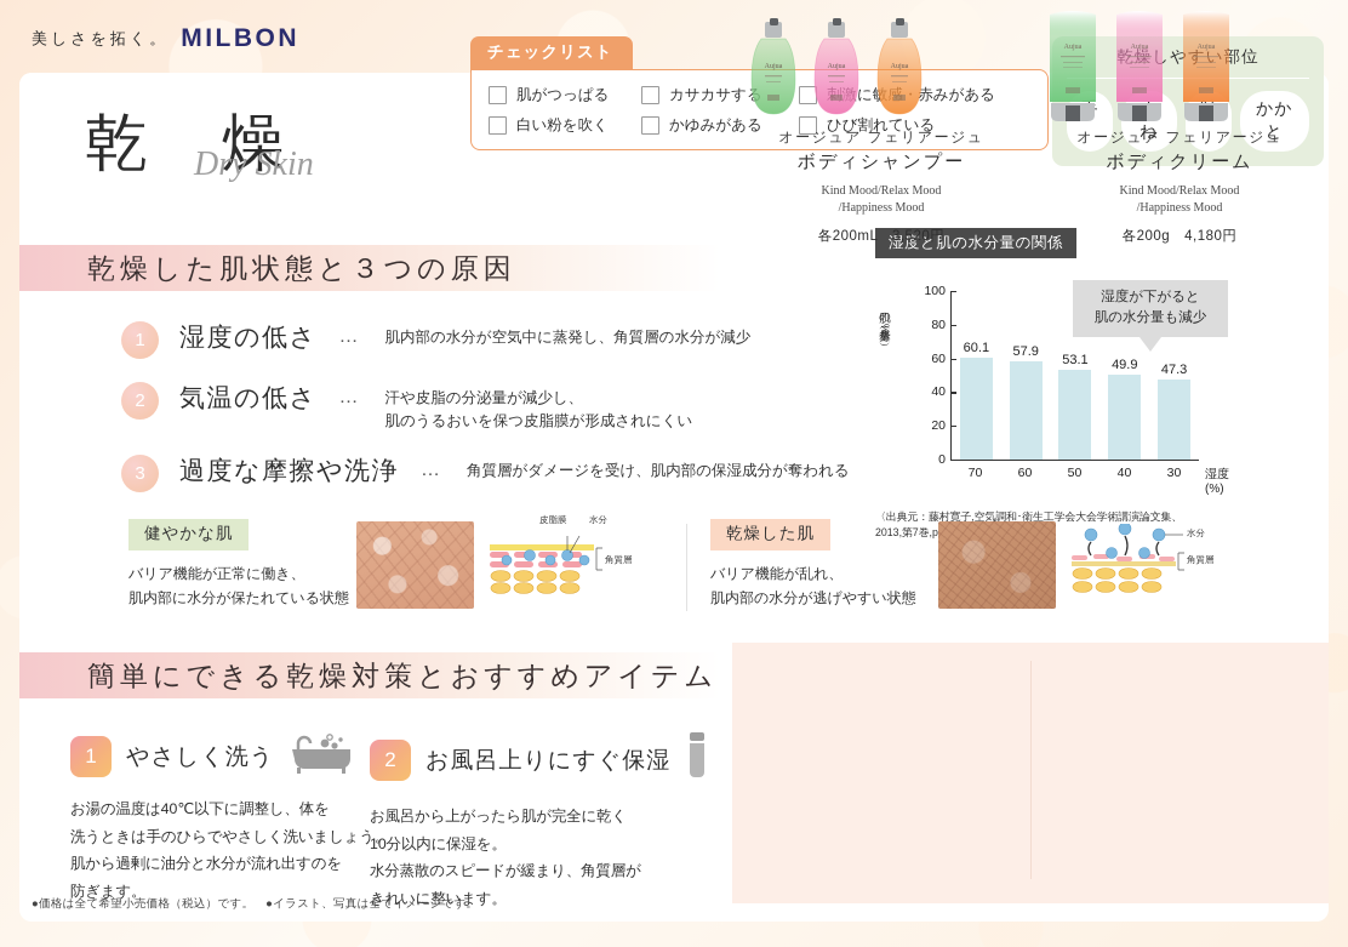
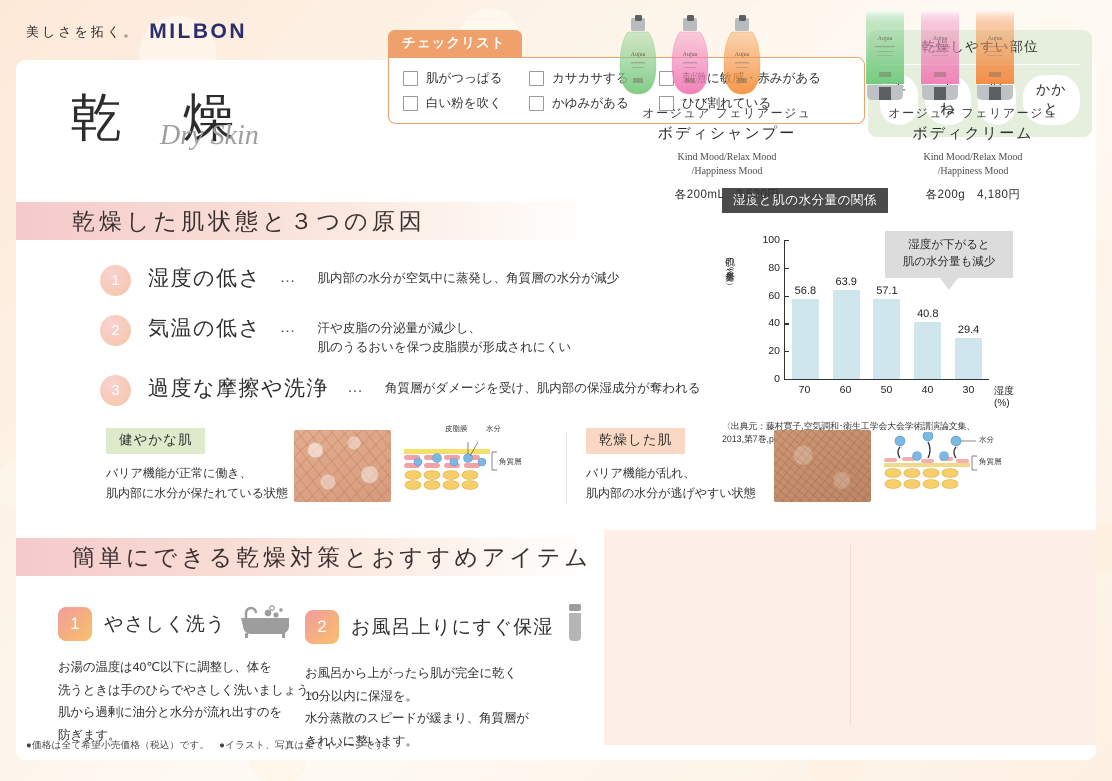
70: 60.1 -> 56.8
60: 57.9 -> 63.9
50: 53.1 -> 57.1
40: 49.9 -> 40.8
30: 47.3 -> 29.4
